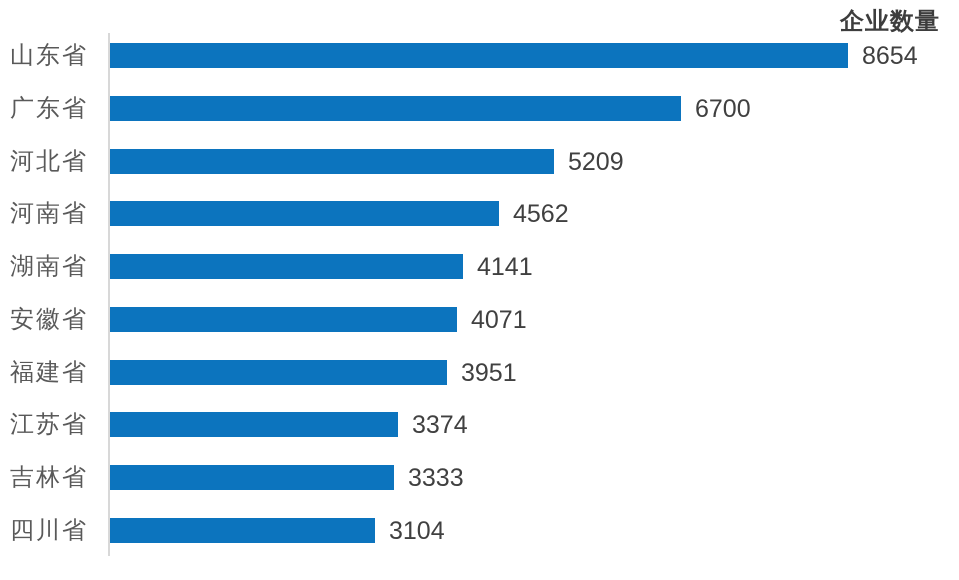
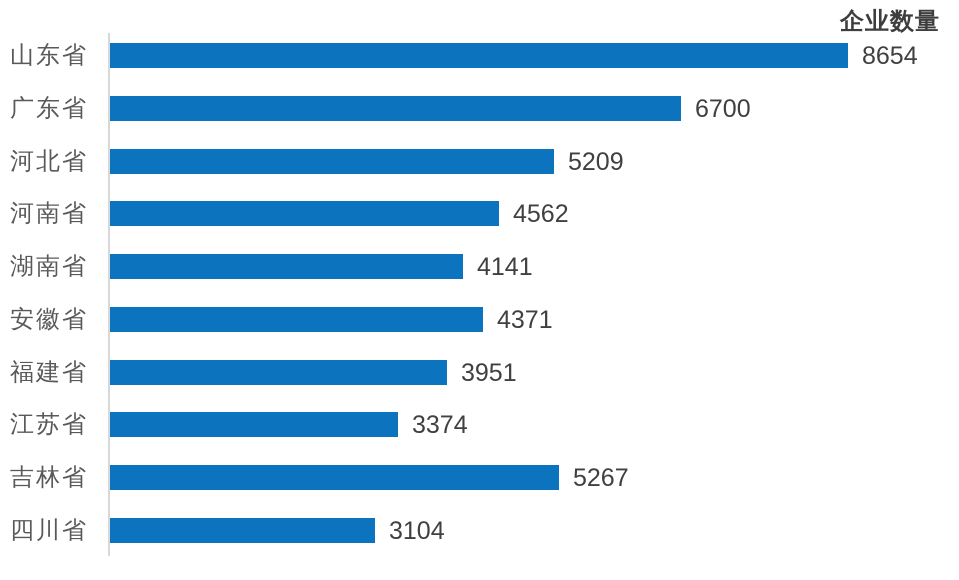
安徽省: 4071 -> 4371
吉林省: 3333 -> 5267
